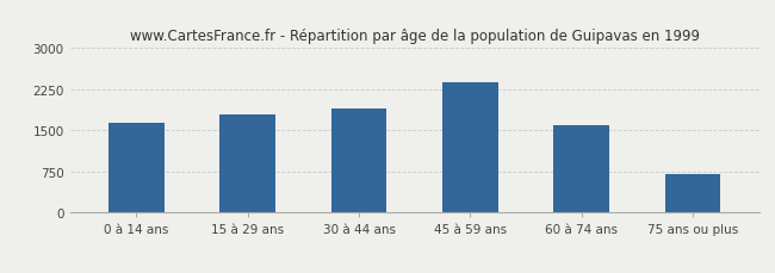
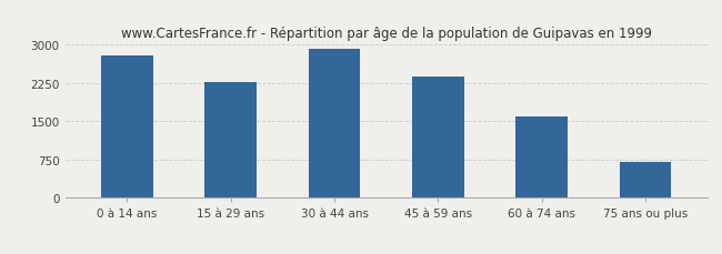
0 à 14 ans: 1650 -> 2800
15 à 29 ans: 1800 -> 2280
30 à 44 ans: 1900 -> 2930
